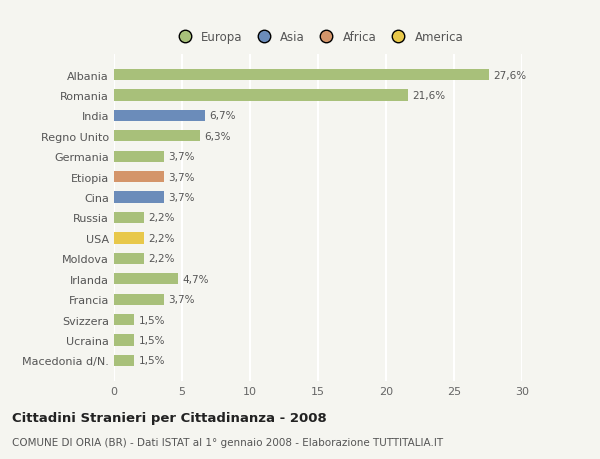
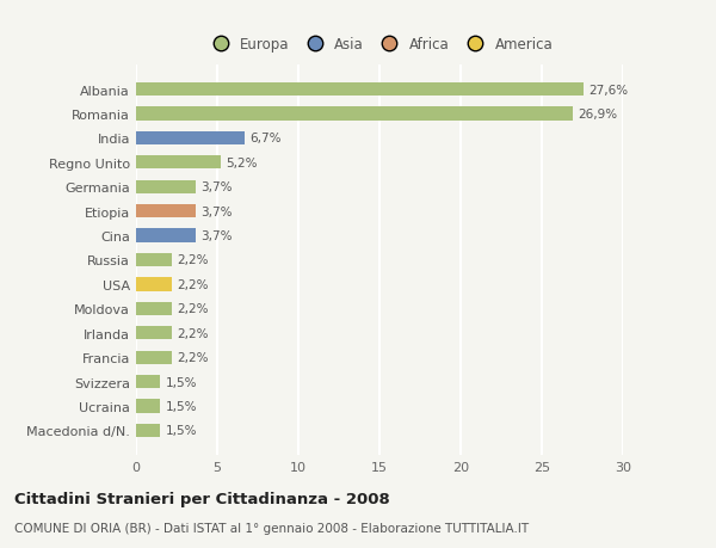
Romania: 21,6% -> 26,9%
Regno Unito: 6,3% -> 5,2%
Irlanda: 4,7% -> 2,2%
Francia: 3,7% -> 2,2%
